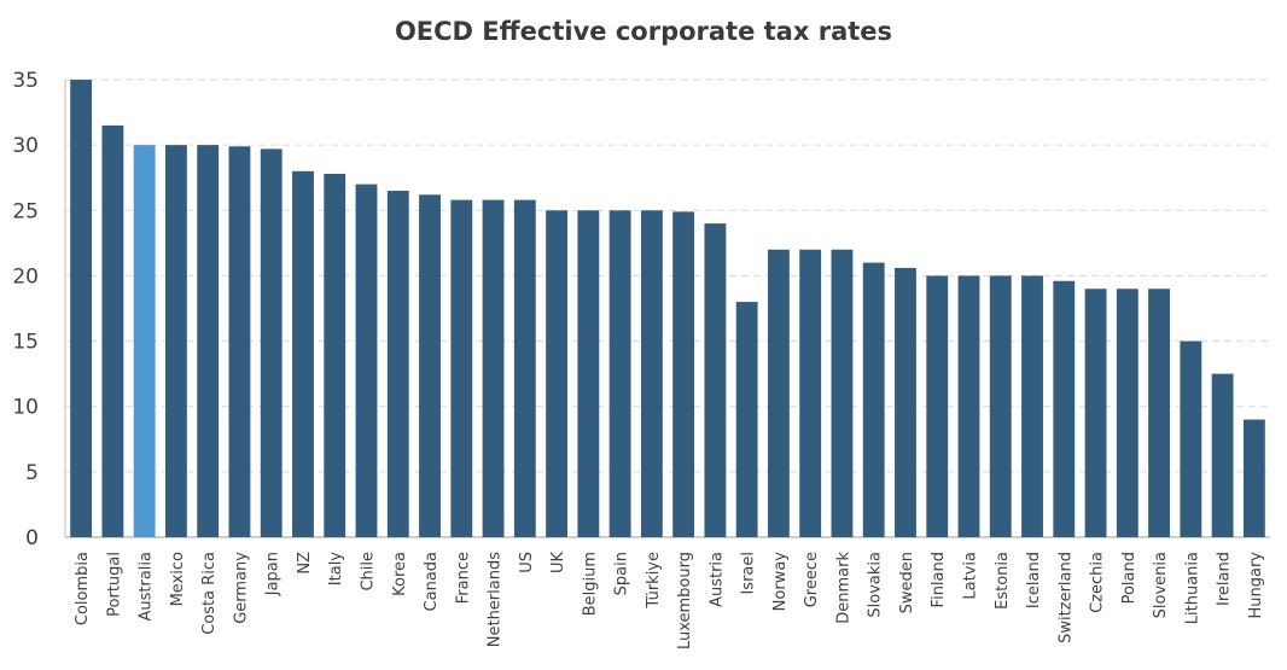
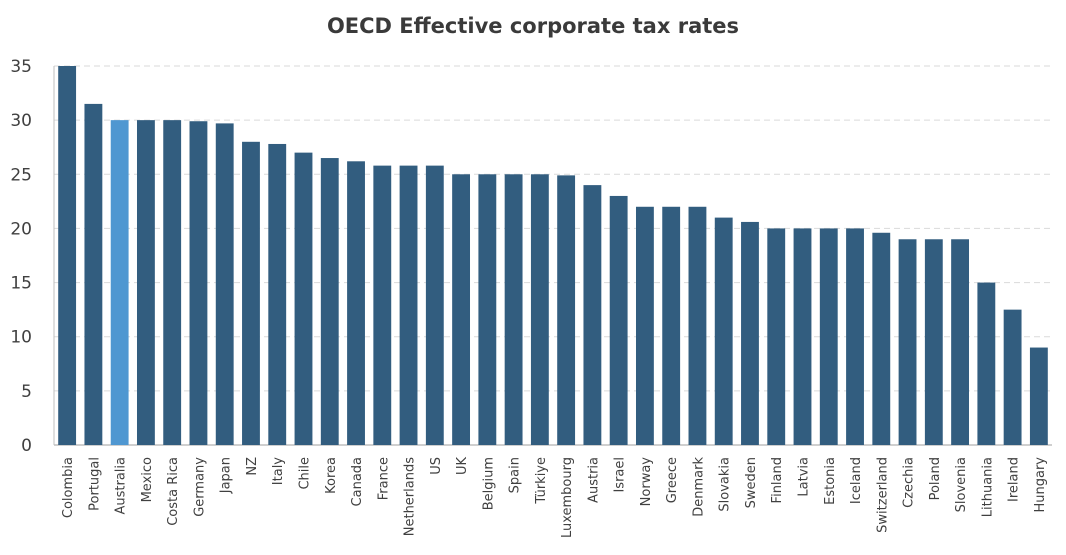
Israel: 18.0 -> 23.0
